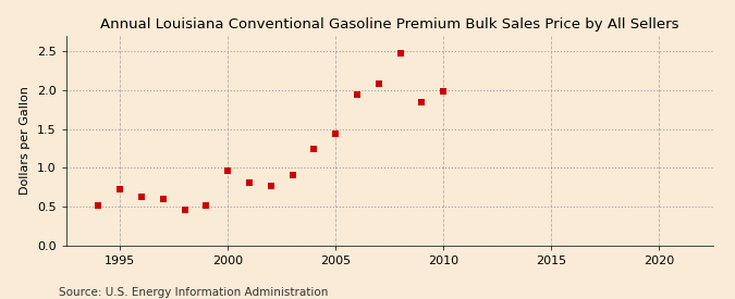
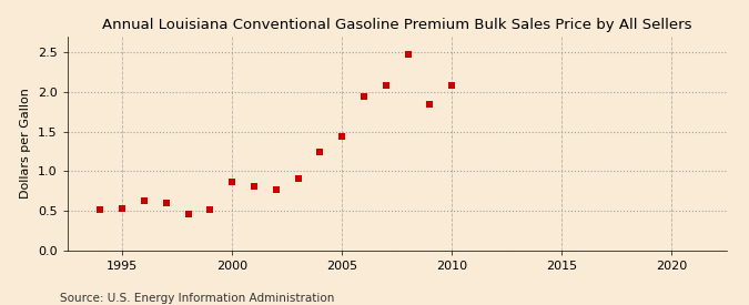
1995: 0.72 -> 0.52
2000: 0.96 -> 0.86
2010: 1.98 -> 2.08
